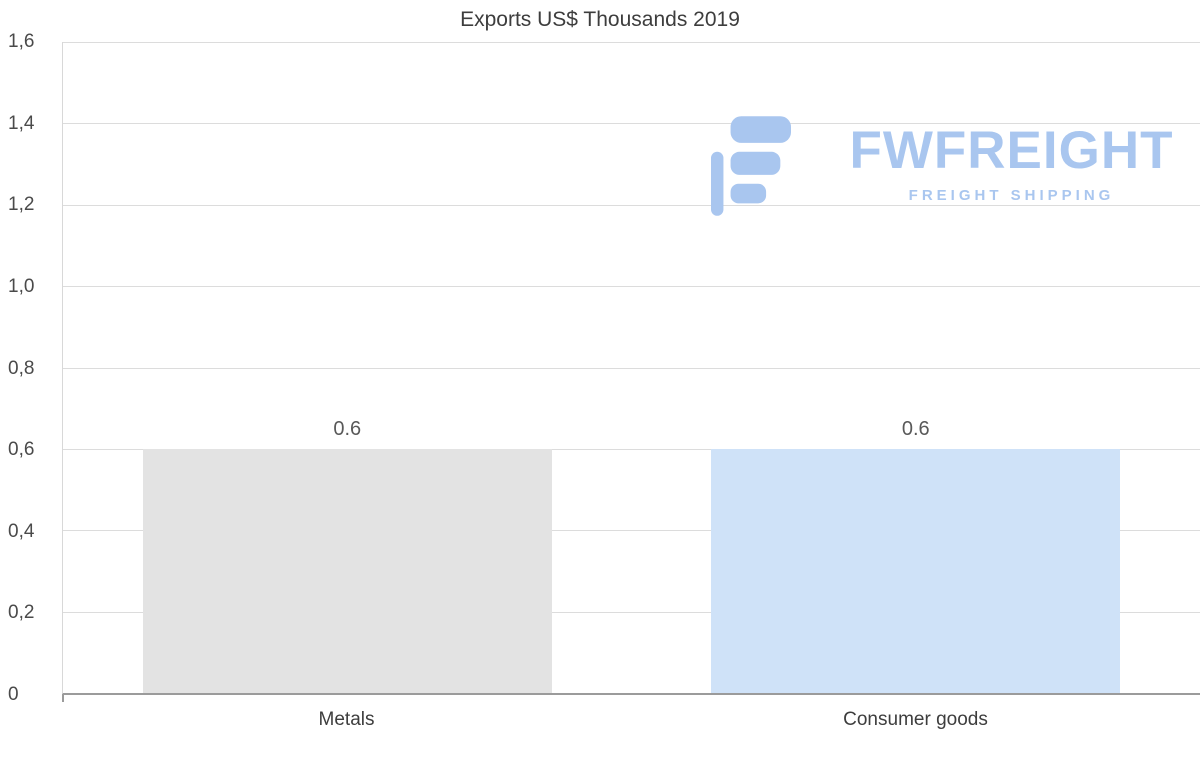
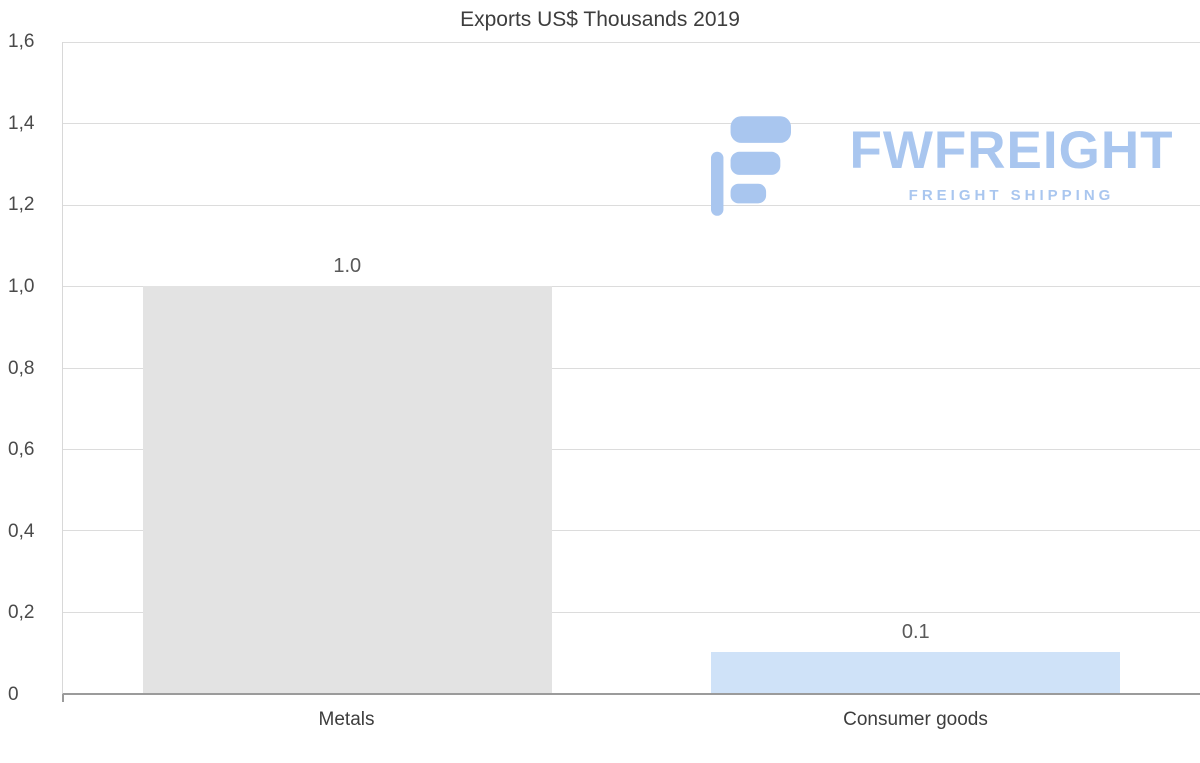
Metals: 0.6 -> 1.0
Consumer goods: 0.6 -> 0.1
